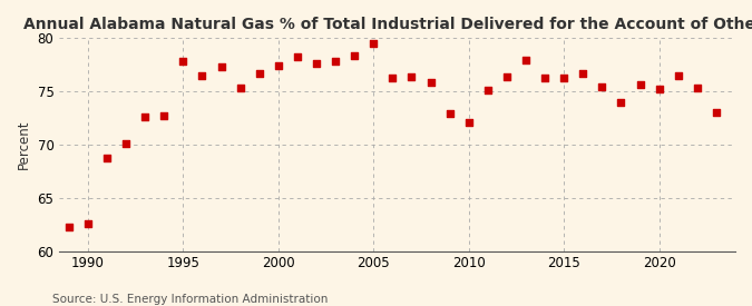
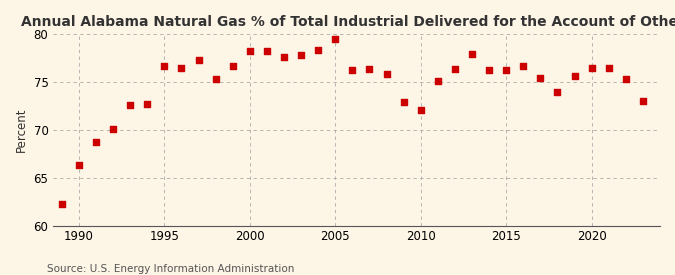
1990: 62.6 -> 66.3
1995: 77.8 -> 76.7
2000: 77.4 -> 78.3
2020: 75.2 -> 76.5
